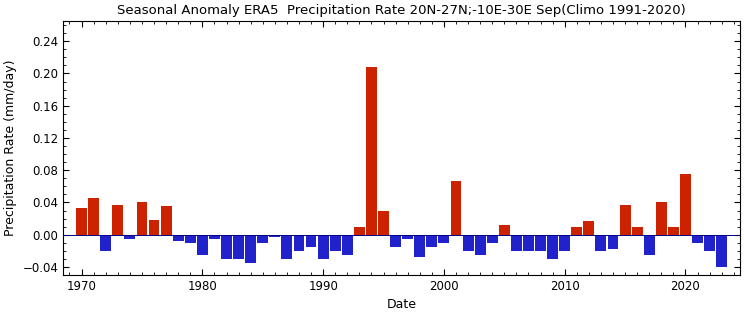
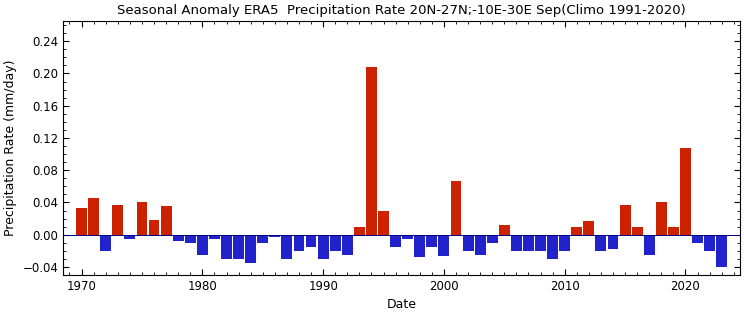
2000: -0.010 -> -0.026
2020: 0.075 -> 0.108
